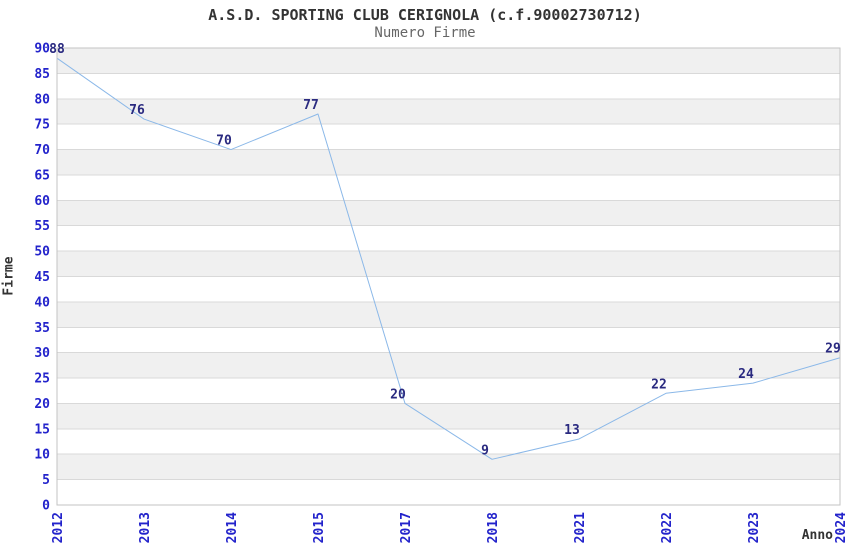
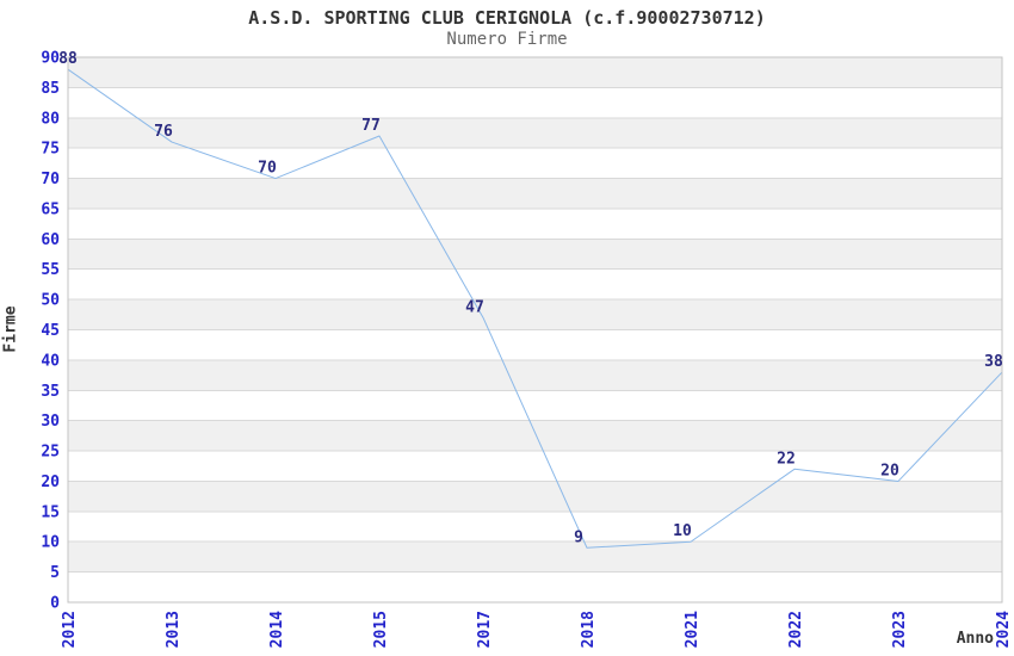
2017: 20 -> 47
2021: 13 -> 10
2023: 24 -> 20
2024: 29 -> 38
